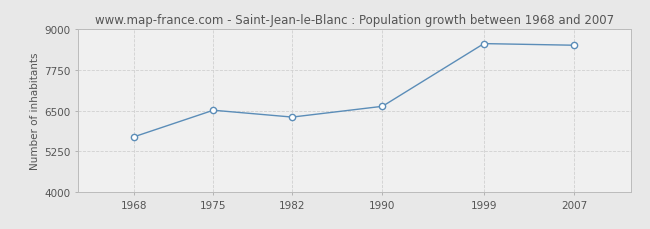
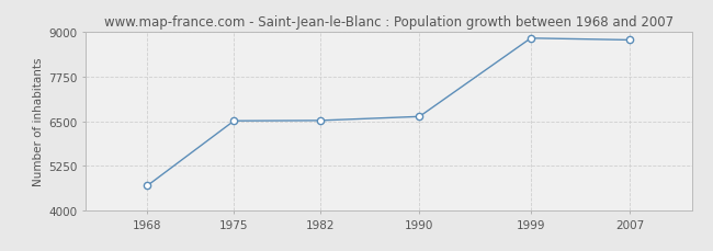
1968: 5700 -> 4700
1982: 6300 -> 6520
1999: 8550 -> 8820
2007: 8500 -> 8770
